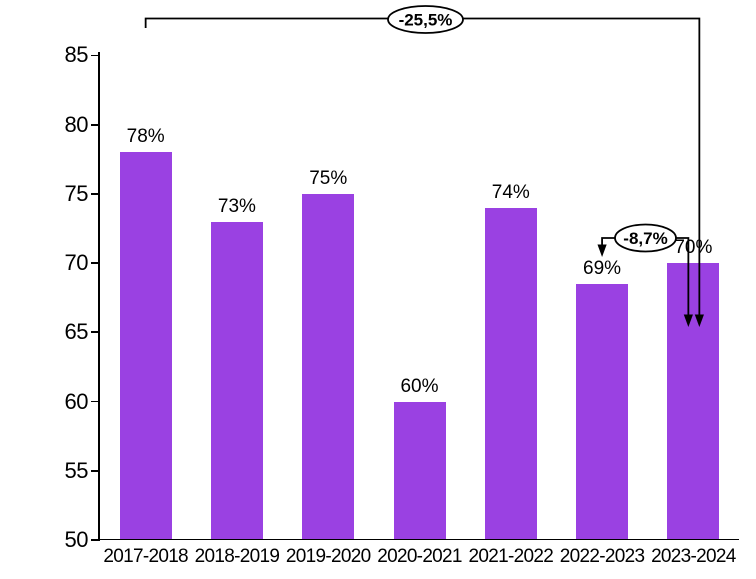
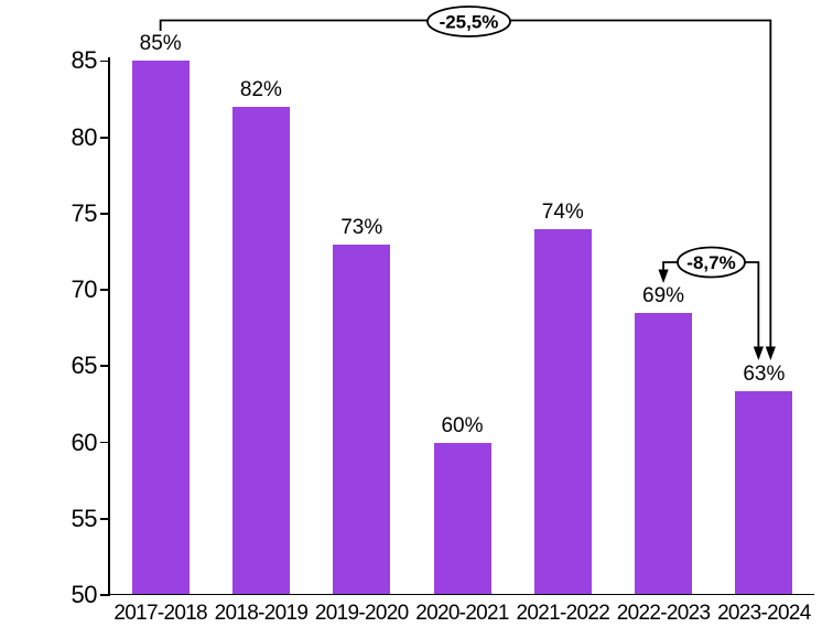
2017-2018: 78% -> 85%
2018-2019: 73% -> 82%
2019-2020: 75% -> 73%
2023-2024: 70% -> 63%
